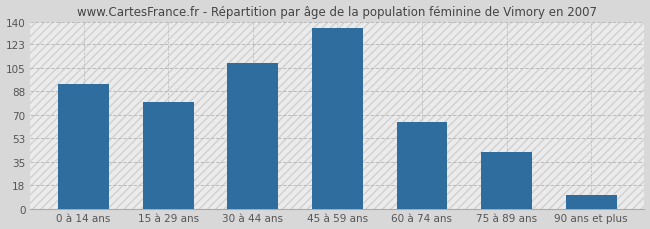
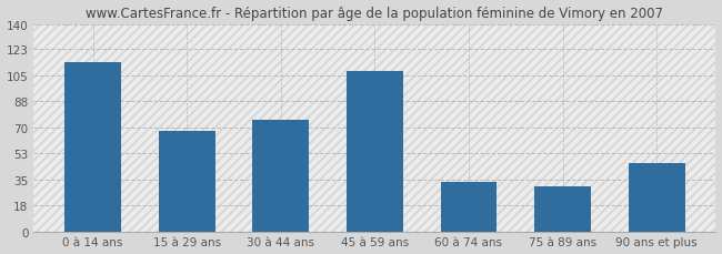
0 à 14 ans: 93 -> 114
15 à 29 ans: 80 -> 68
30 à 44 ans: 109 -> 75
45 à 59 ans: 135 -> 108
60 à 74 ans: 65 -> 33
75 à 89 ans: 42 -> 30
90 ans et plus: 10 -> 46
